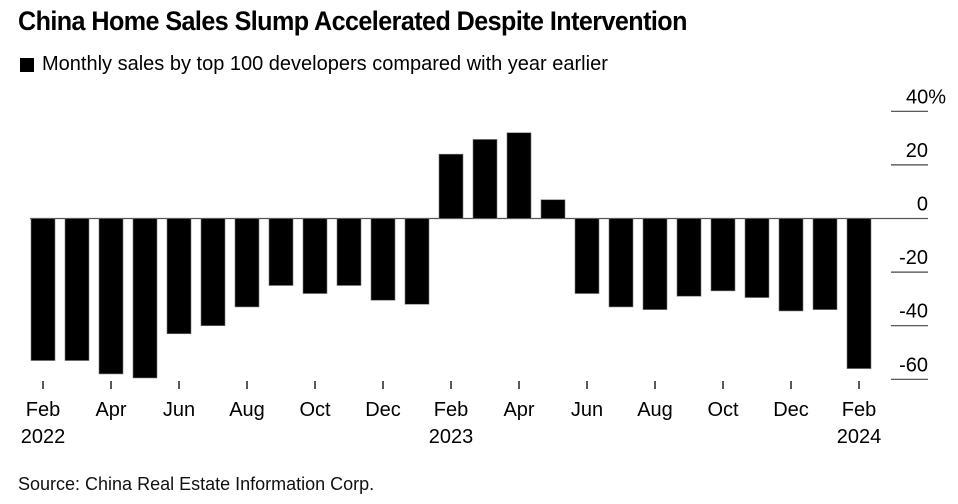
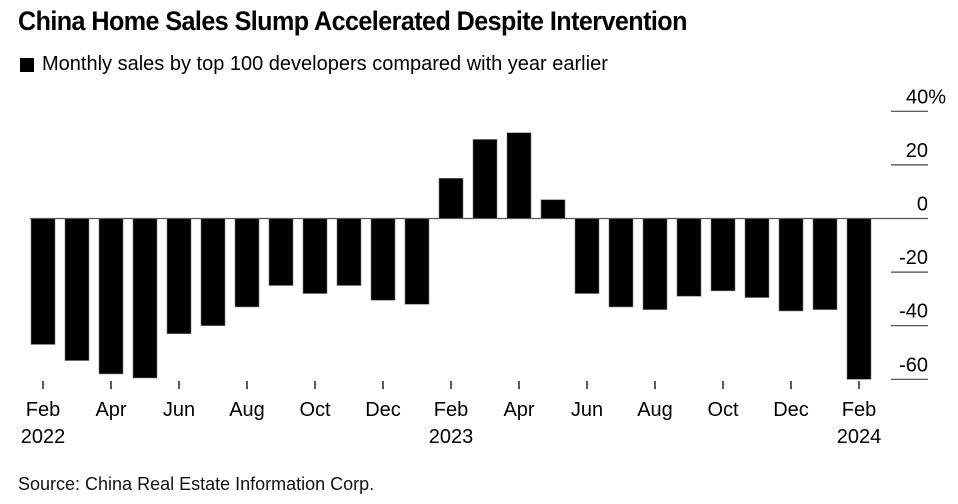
Feb 2022: -53 -> -47
Feb 2023: 24 -> 15
Feb 2024: -56 -> -60
